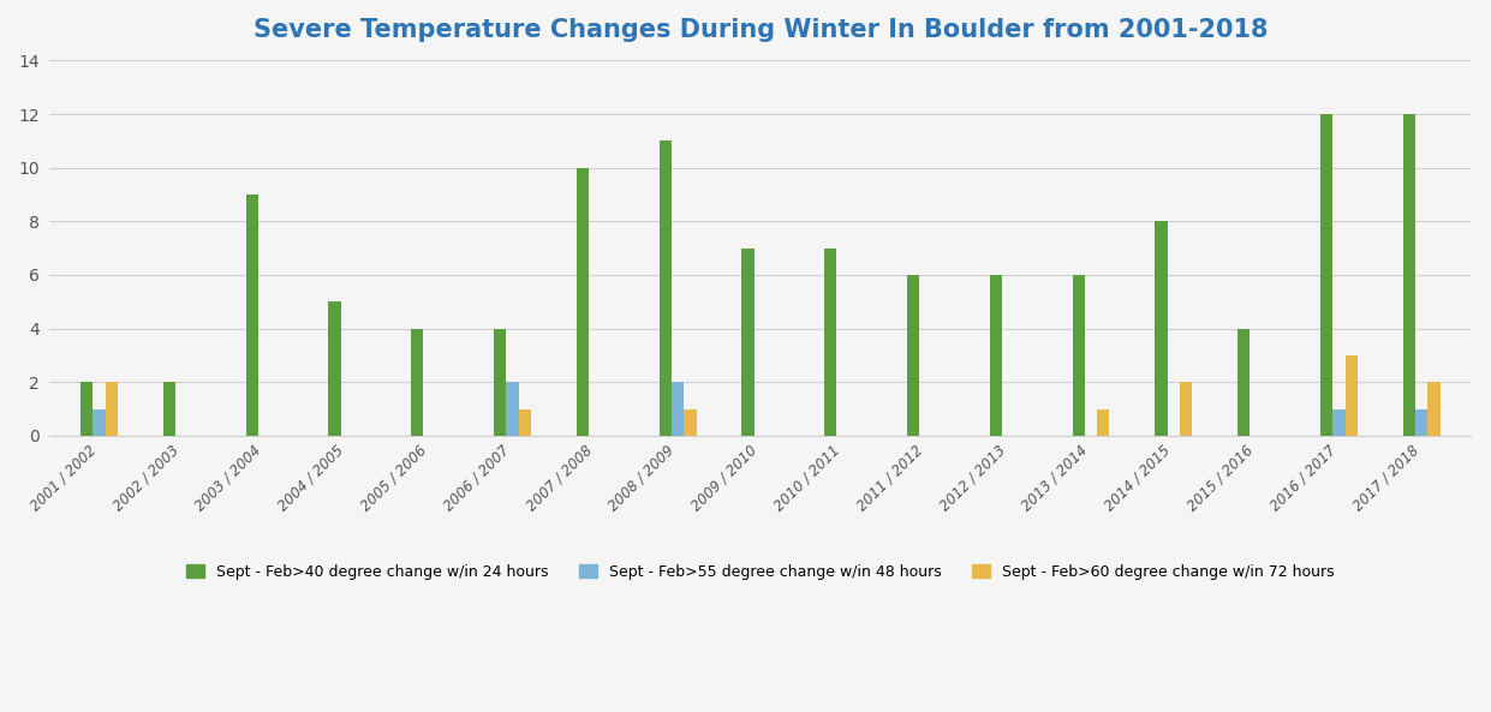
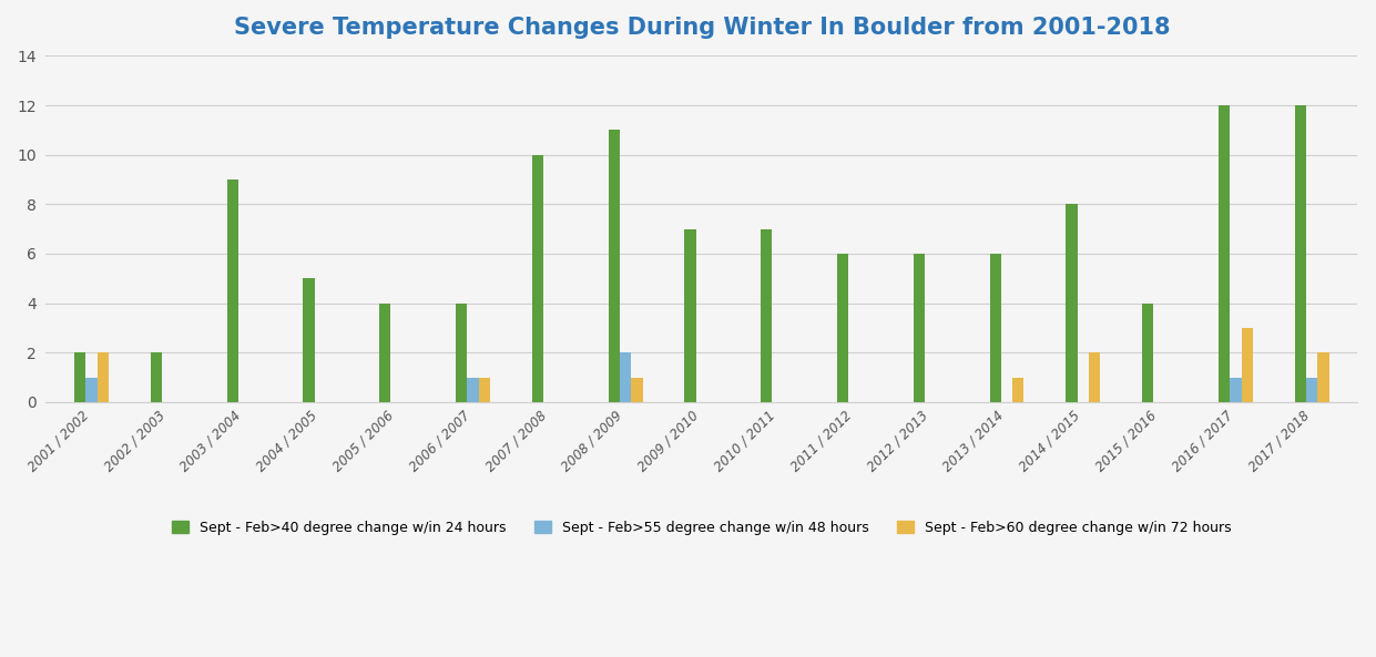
Sept - Feb>55 degree change w/in 48 hours/2006 / 2007: 2 -> 1
